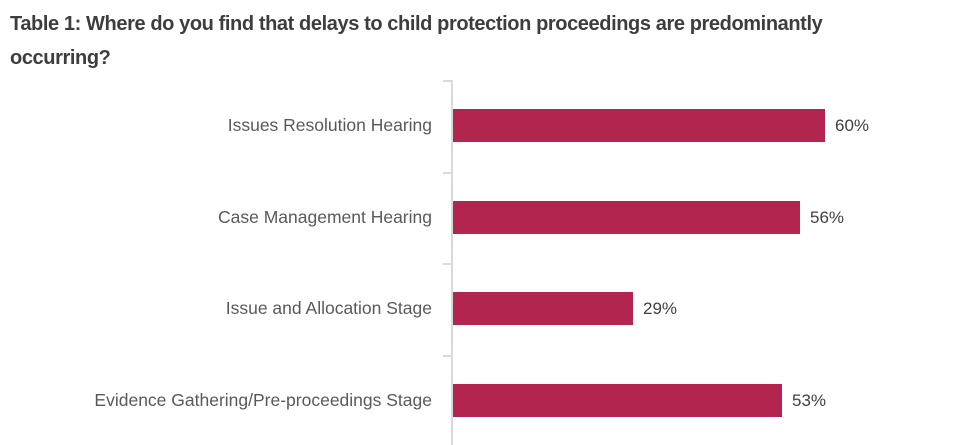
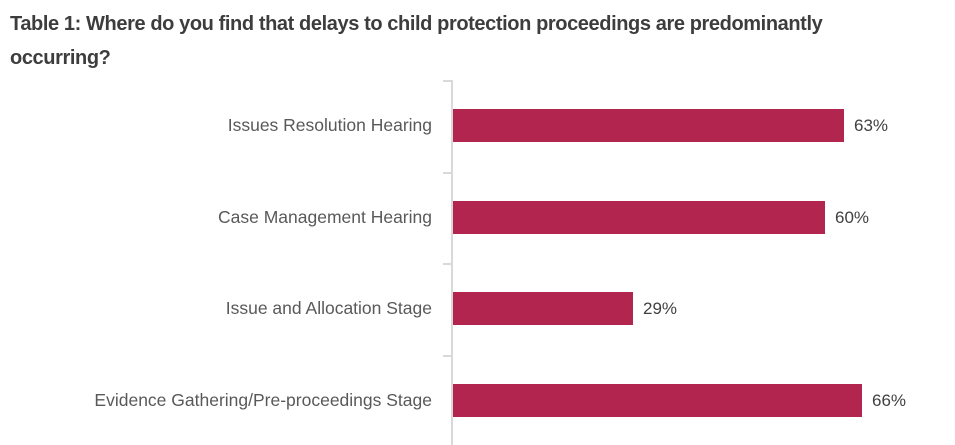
Issues Resolution Hearing: 60% -> 63%
Case Management Hearing: 56% -> 60%
Evidence Gathering/Pre-proceedings Stage: 53% -> 66%
